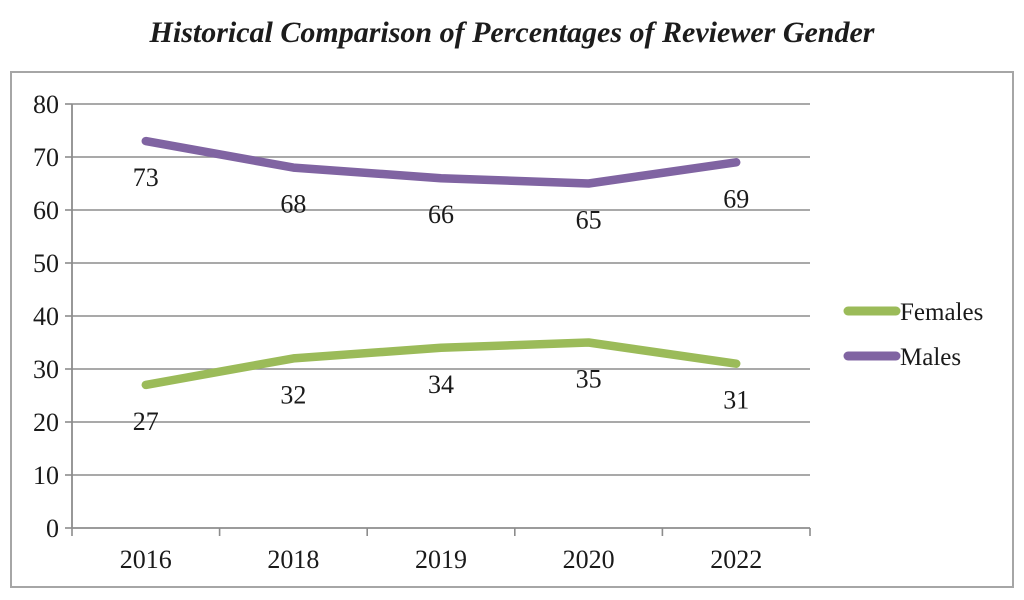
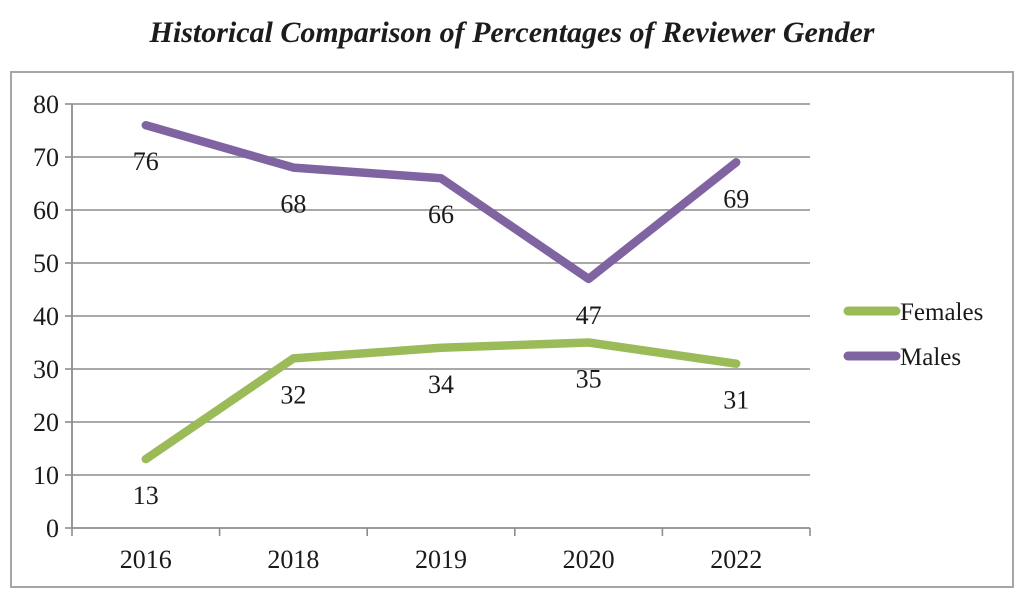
Females/2016: 27 -> 13
Males/2016: 73 -> 76
Males/2020: 65 -> 47
